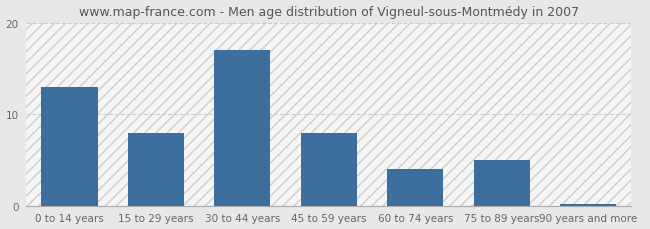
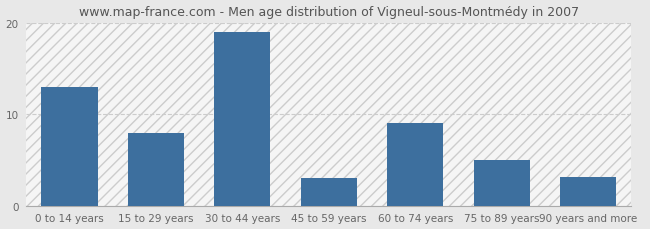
30 to 44 years: 17.0 -> 19.0
45 to 59 years: 8.0 -> 3.0
60 to 74 years: 4.0 -> 9.0
90 years and more: 0.2 -> 3.2
